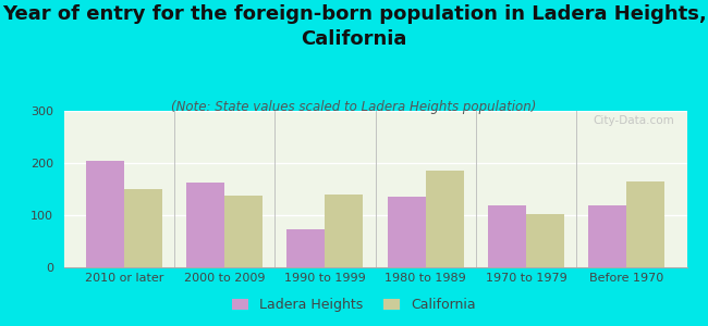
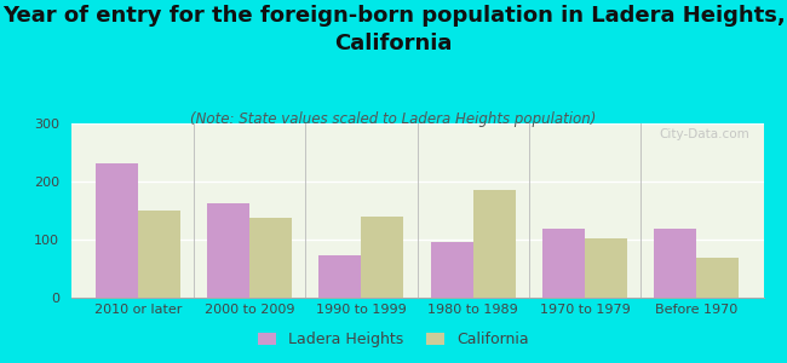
Ladera Heights/2010 or later: 205 -> 232
Ladera Heights/1980 to 1989: 135 -> 95
California/Before 1970: 165 -> 68
